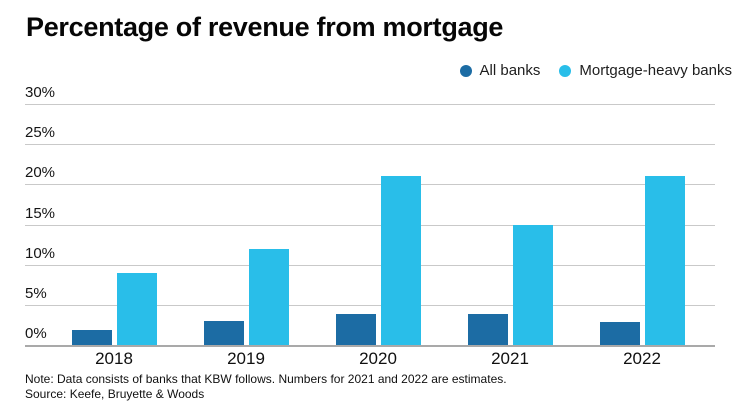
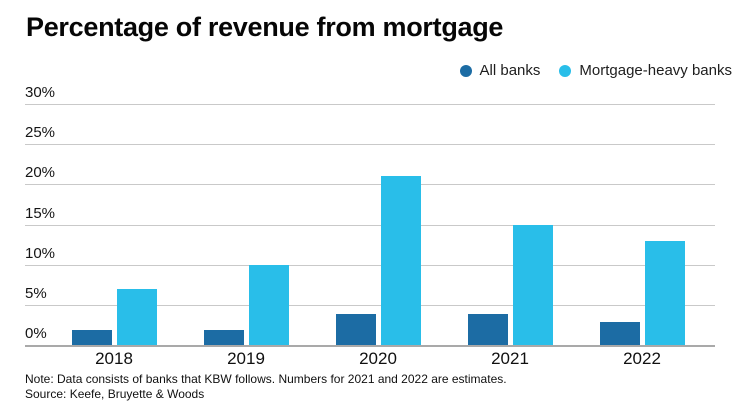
Mortgage-heavy banks/2018: 9% -> 7%
All banks/2019: 3% -> 2%
Mortgage-heavy banks/2019: 12% -> 10%
Mortgage-heavy banks/2022: 21% -> 13%
